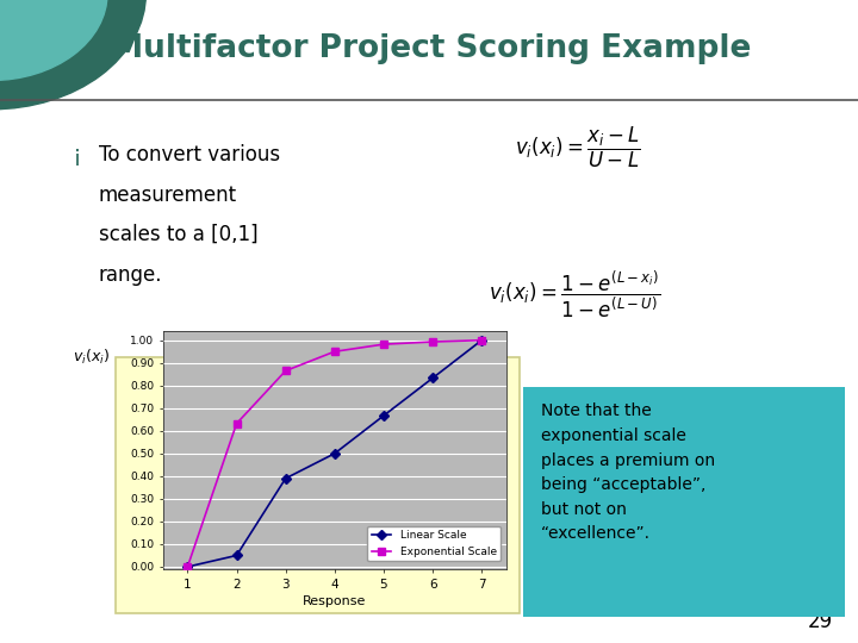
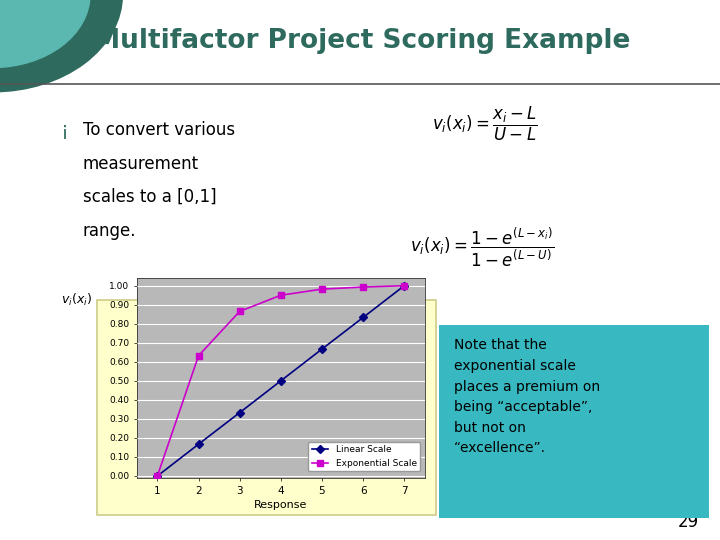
Linear Scale/2: 0.05 -> 0.17
Linear Scale/3: 0.39 -> 0.33
